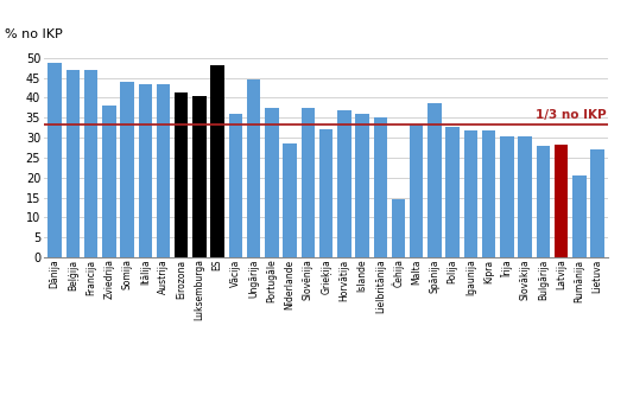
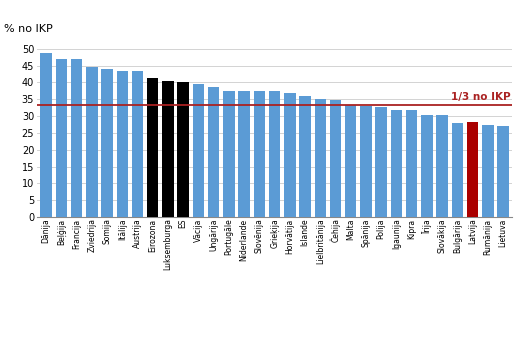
Zviedrija: 38.0 -> 44.6
ES: 48.0 -> 40.0
Vācija: 36.0 -> 39.6
Ungārija: 44.5 -> 38.7
Nīderlande: 28.5 -> 37.5
Grieķija: 32.0 -> 37.3
Čehija: 14.5 -> 34.9
Spānija: 38.5 -> 33.0
Rumānija: 20.5 -> 27.2
